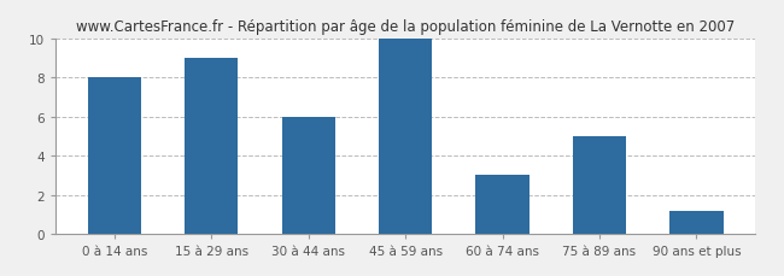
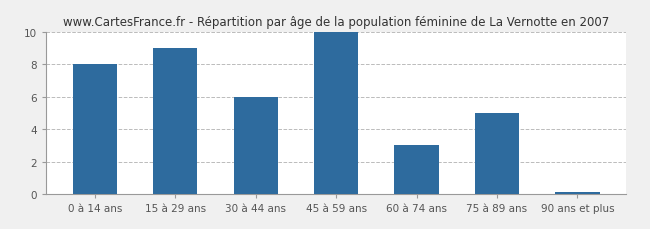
90 ans et plus: 1.2 -> 0.1
